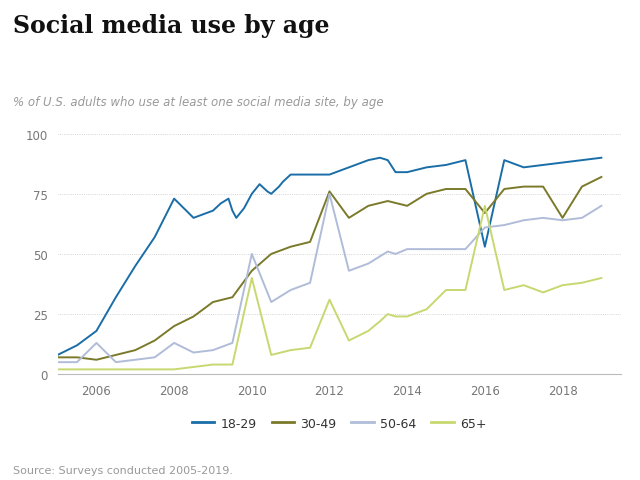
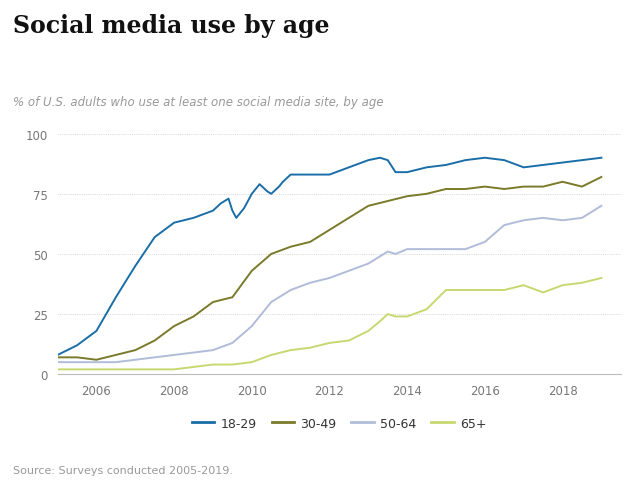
50-64/2006: 13 -> 5
18-29/2008: 73 -> 63
50-64/2008: 13 -> 8
50-64/2010: 50 -> 20
65+/2010: 40 -> 5
30-49/2012: 76 -> 60
50-64/2012: 75 -> 40
65+/2012: 31 -> 13
30-49/2014: 70 -> 74
18-29/2016: 53 -> 90
30-49/2016: 67 -> 78
50-64/2016: 61 -> 55
65+/2016: 70 -> 35
30-49/2018: 65 -> 80
